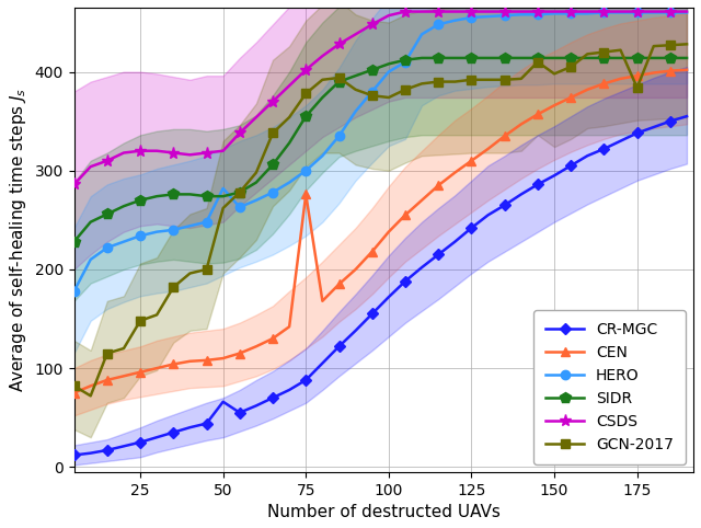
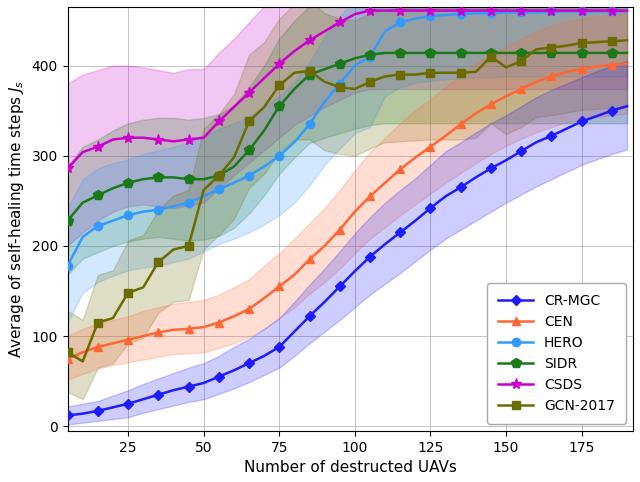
CR-MGC/50: 66 -> 48
HERO/50: 282 -> 255
CEN/75: 276 -> 155
GCN-2017/175: 384 -> 425
